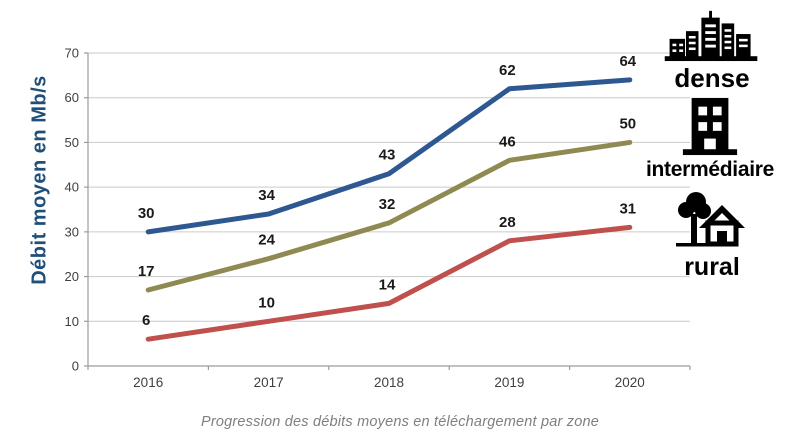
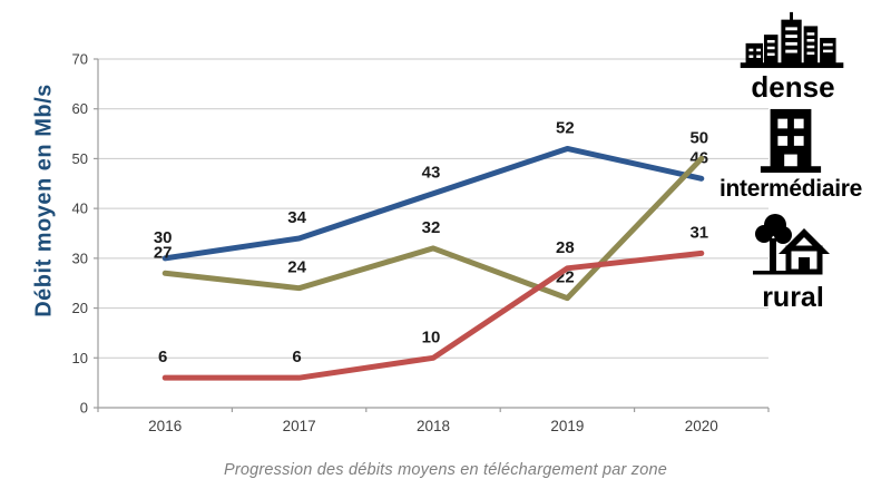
intermédiaire/2016: 17 -> 27
rural/2017: 10 -> 6
rural/2018: 14 -> 10
dense/2019: 62 -> 52
intermédiaire/2019: 46 -> 22
dense/2020: 64 -> 46
